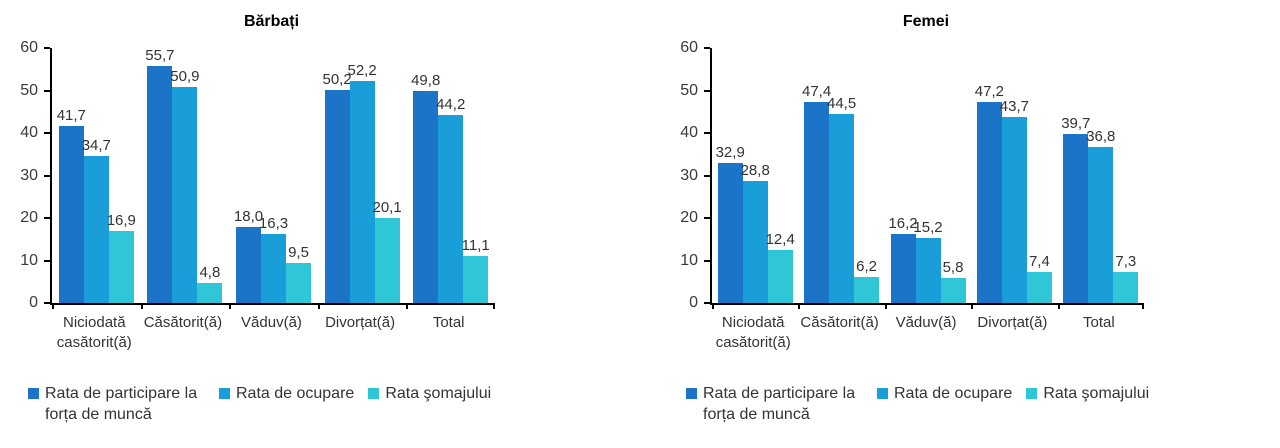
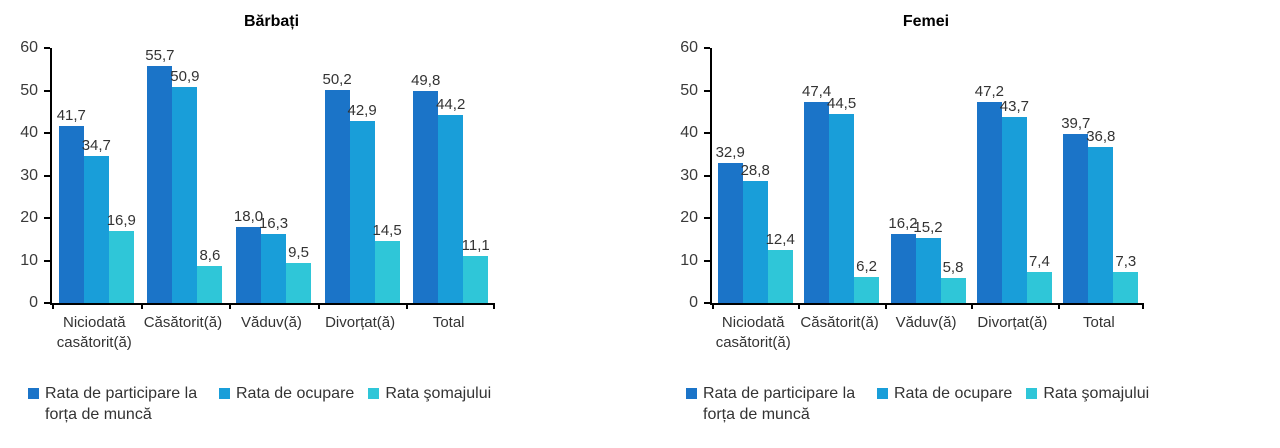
Bărbați/Rata şomajului/Căsătorit(ă): 4,8 -> 8,6
Bărbați/Rata de ocupare/Divorțat(ă): 52,2 -> 42,9
Bărbați/Rata şomajului/Divorțat(ă): 20,1 -> 14,5
